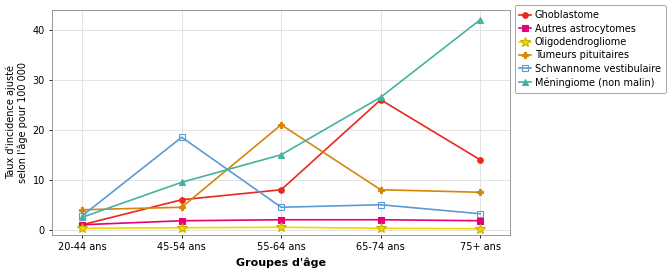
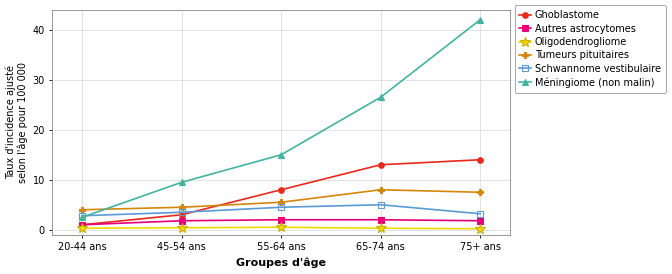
Ghoblastome/45-54 ans: 6 -> 3
Schwannome vestibulaire/45-54 ans: 18.5 -> 3.5
Tumeurs pituitaires/55-64 ans: 21.0 -> 5.5
Ghoblastome/65-74 ans: 26 -> 13
